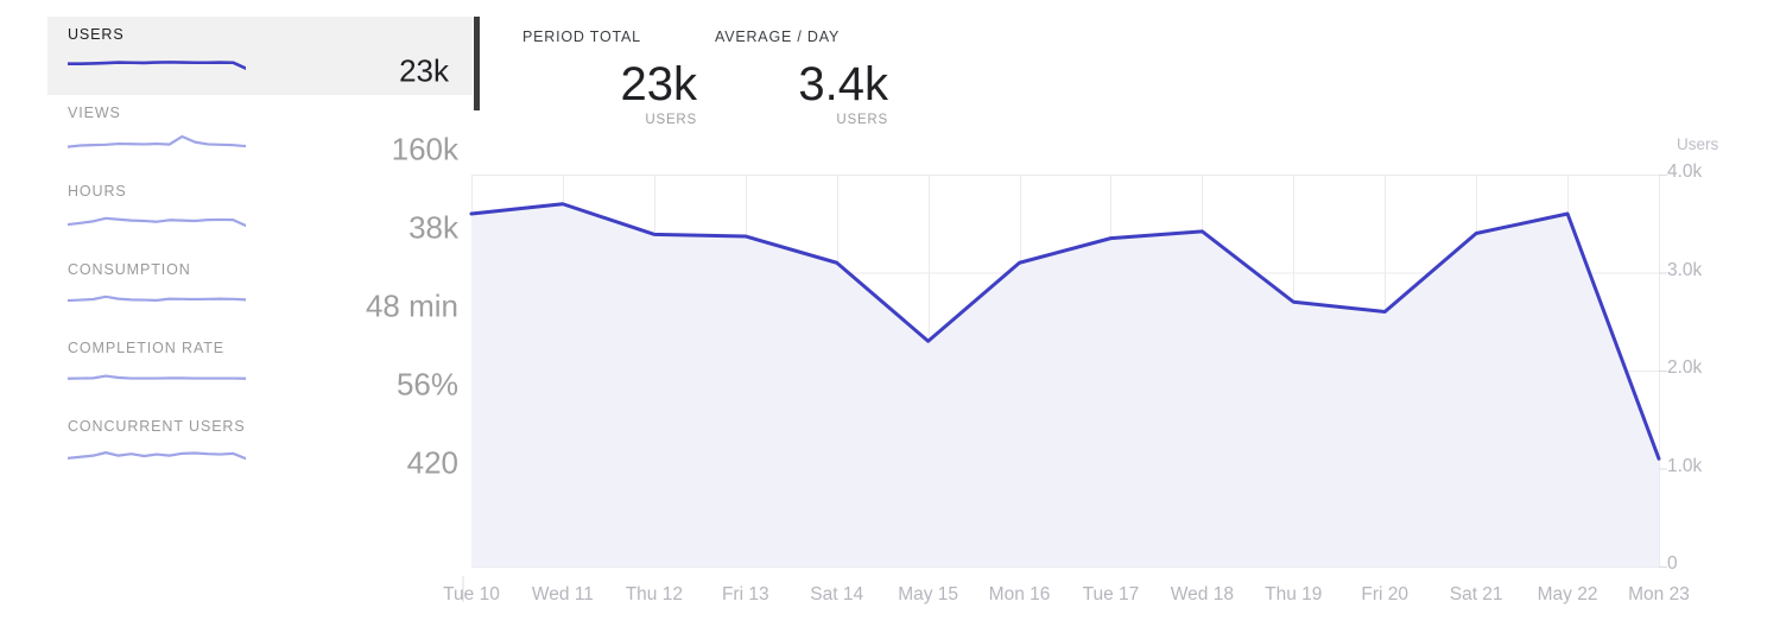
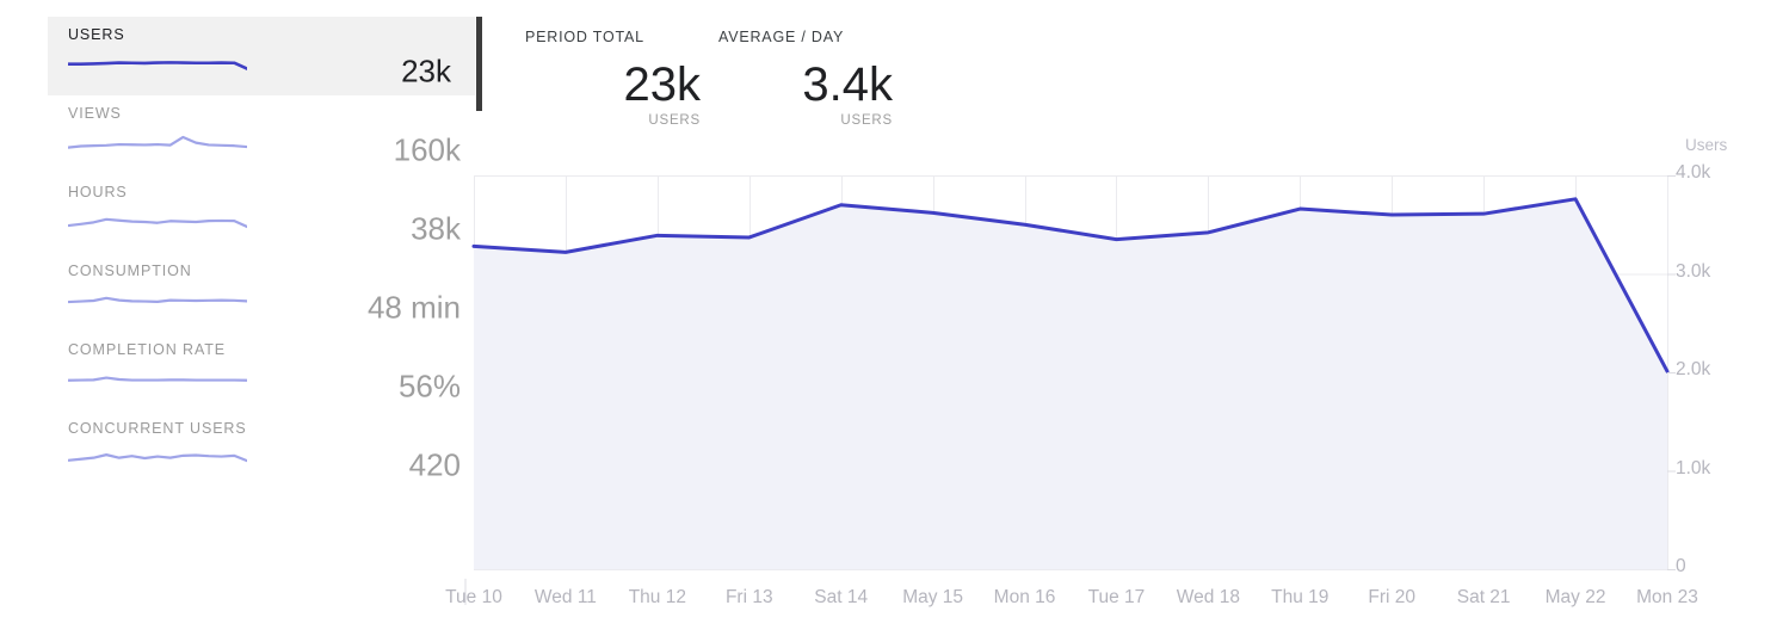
Tue 10: 3.6k -> 3.3k
Wed 11: 3.7k -> 3.2k
Sat 14: 3.1k -> 3.7k
May 15: 2.3k -> 3.6k
Mon 16: 3.1k -> 3.5k
Thu 19: 2.7k -> 3.7k
Fri 20: 2.6k -> 3.6k
Sat 21: 3.4k -> 3.6k
May 22: 3.6k -> 3.8k
Mon 23: 1.1k -> 2.0k
